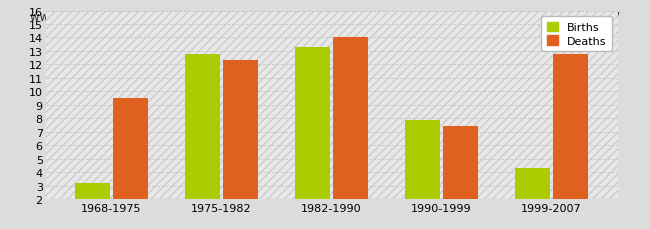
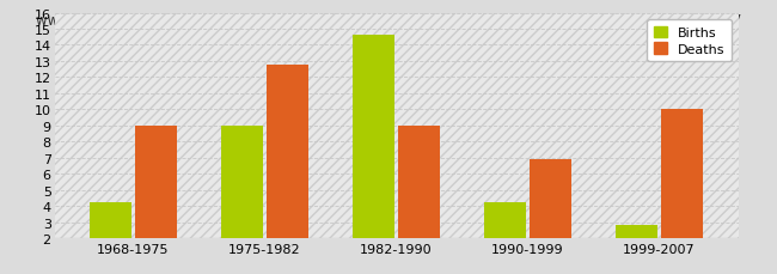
Births/1968-1975: 3.2 -> 4.2
Deaths/1968-1975: 9.5 -> 9.0
Births/1975-1982: 12.8 -> 9.0
Deaths/1975-1982: 12.3 -> 12.8
Births/1982-1990: 13.3 -> 14.6
Deaths/1982-1990: 14.0 -> 9.0
Births/1990-1999: 7.9 -> 4.2
Deaths/1990-1999: 7.4 -> 6.9
Births/1999-2007: 4.3 -> 2.8
Deaths/1999-2007: 12.8 -> 10.0
